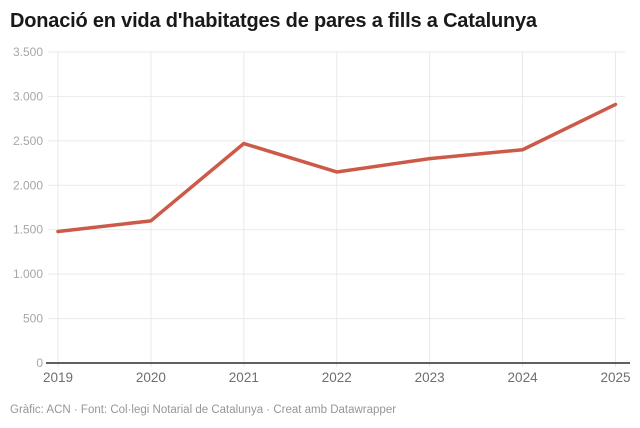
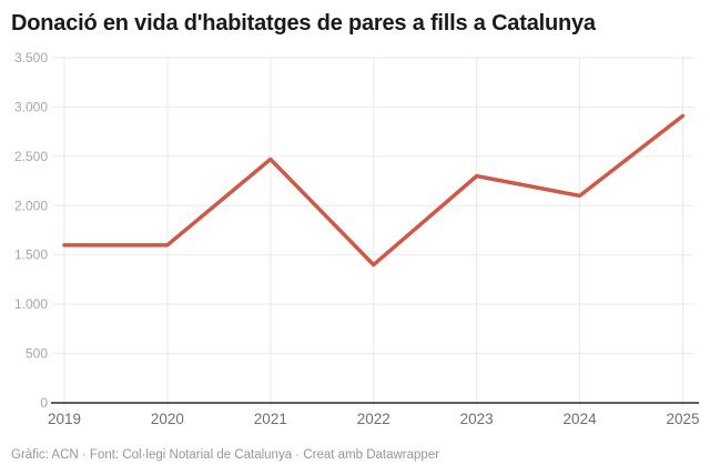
2019: 1500 -> 1600
2022: 2200 -> 1400
2024: 2400 -> 2100
